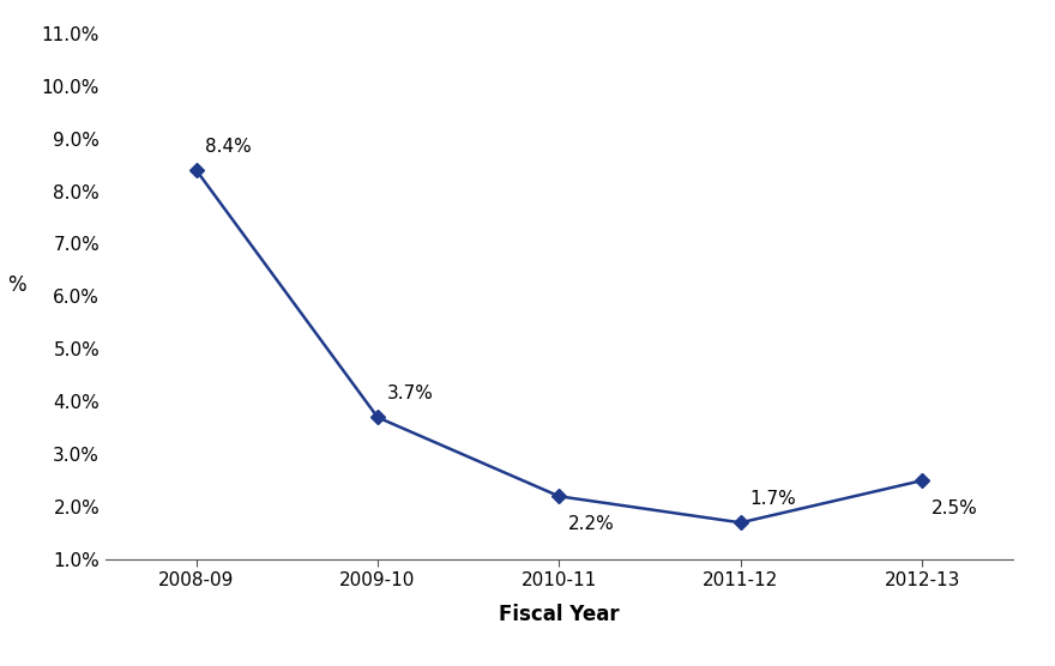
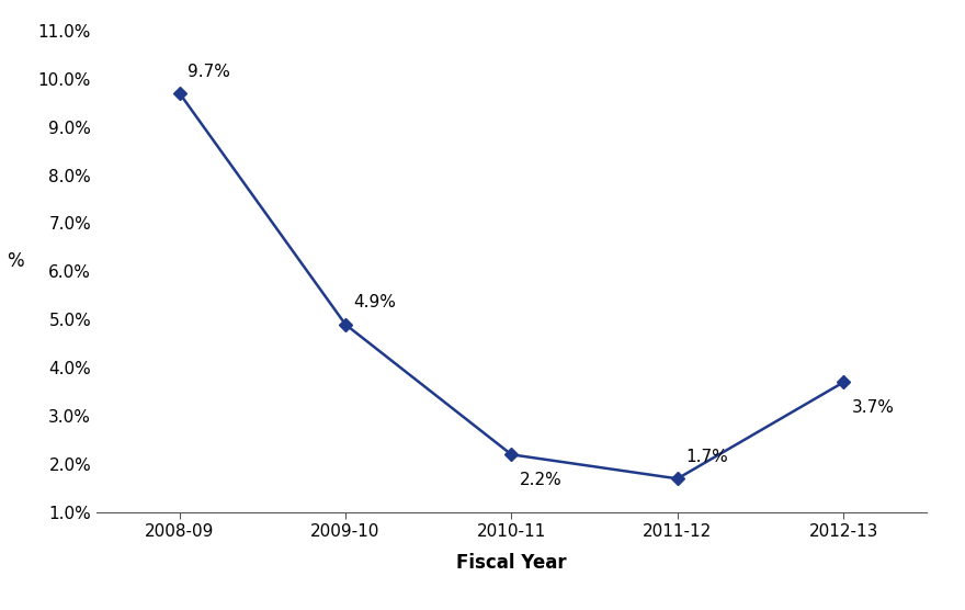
2008-09: 8.4% -> 9.7%
2009-10: 3.7% -> 4.9%
2012-13: 2.5% -> 3.7%
